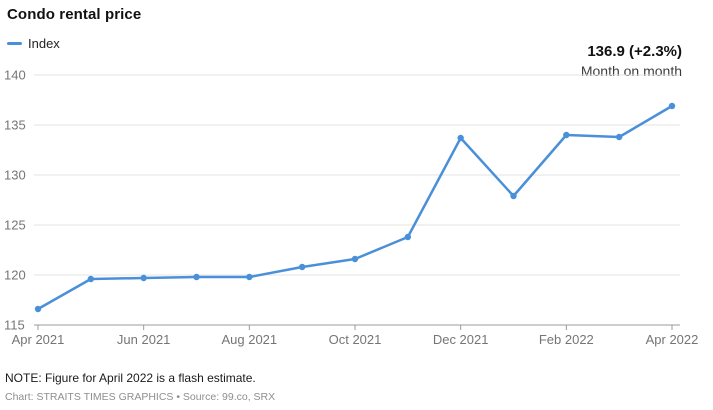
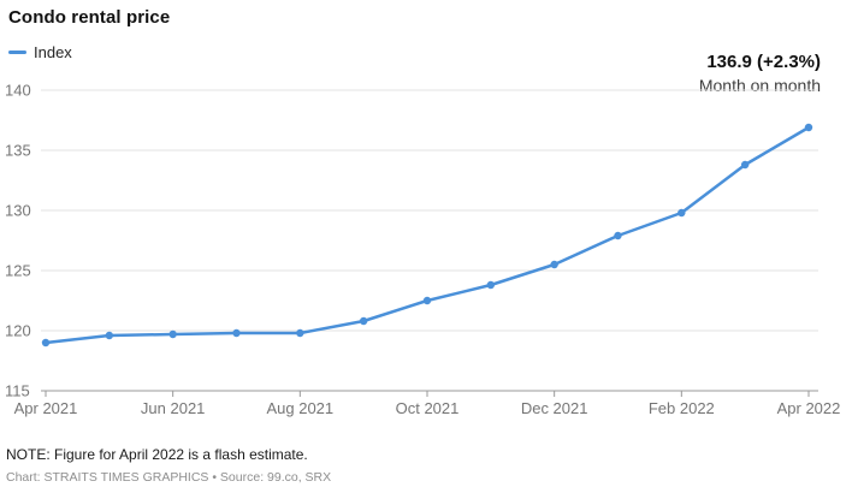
Apr 2021: 116.6 -> 119.0
Oct 2021: 121.6 -> 122.5
Dec 2021: 133.7 -> 125.5
Feb 2022: 134.0 -> 129.8
